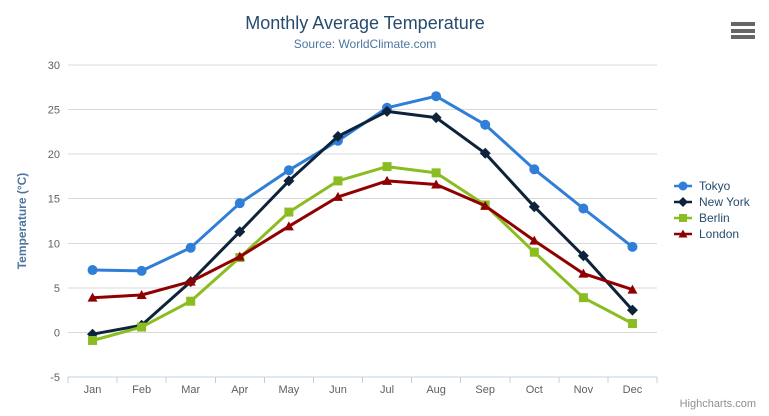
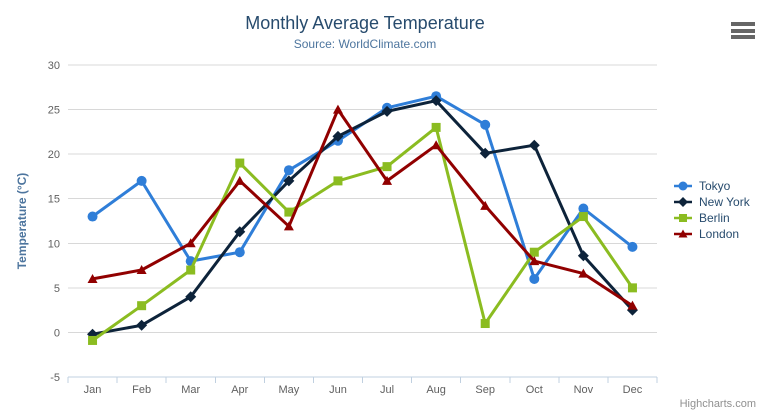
Tokyo/Jan: 7 -> 13
London/Jan: 4 -> 6
Tokyo/Feb: 7 -> 17
Berlin/Feb: 1 -> 3
London/Feb: 4 -> 7
Tokyo/Mar: 10 -> 8
New York/Mar: 6 -> 4
Berlin/Mar: 4 -> 7
London/Mar: 6 -> 10
Tokyo/Apr: 14 -> 9
Berlin/Apr: 8 -> 19
London/Apr: 8 -> 17
London/Jun: 15 -> 25
New York/Aug: 24 -> 26
Berlin/Aug: 18 -> 23
London/Aug: 17 -> 21
Berlin/Sep: 14 -> 1
Tokyo/Oct: 18 -> 6
New York/Oct: 14 -> 21
London/Oct: 10 -> 8
Berlin/Nov: 4 -> 13
Berlin/Dec: 1 -> 5
London/Dec: 5 -> 3
